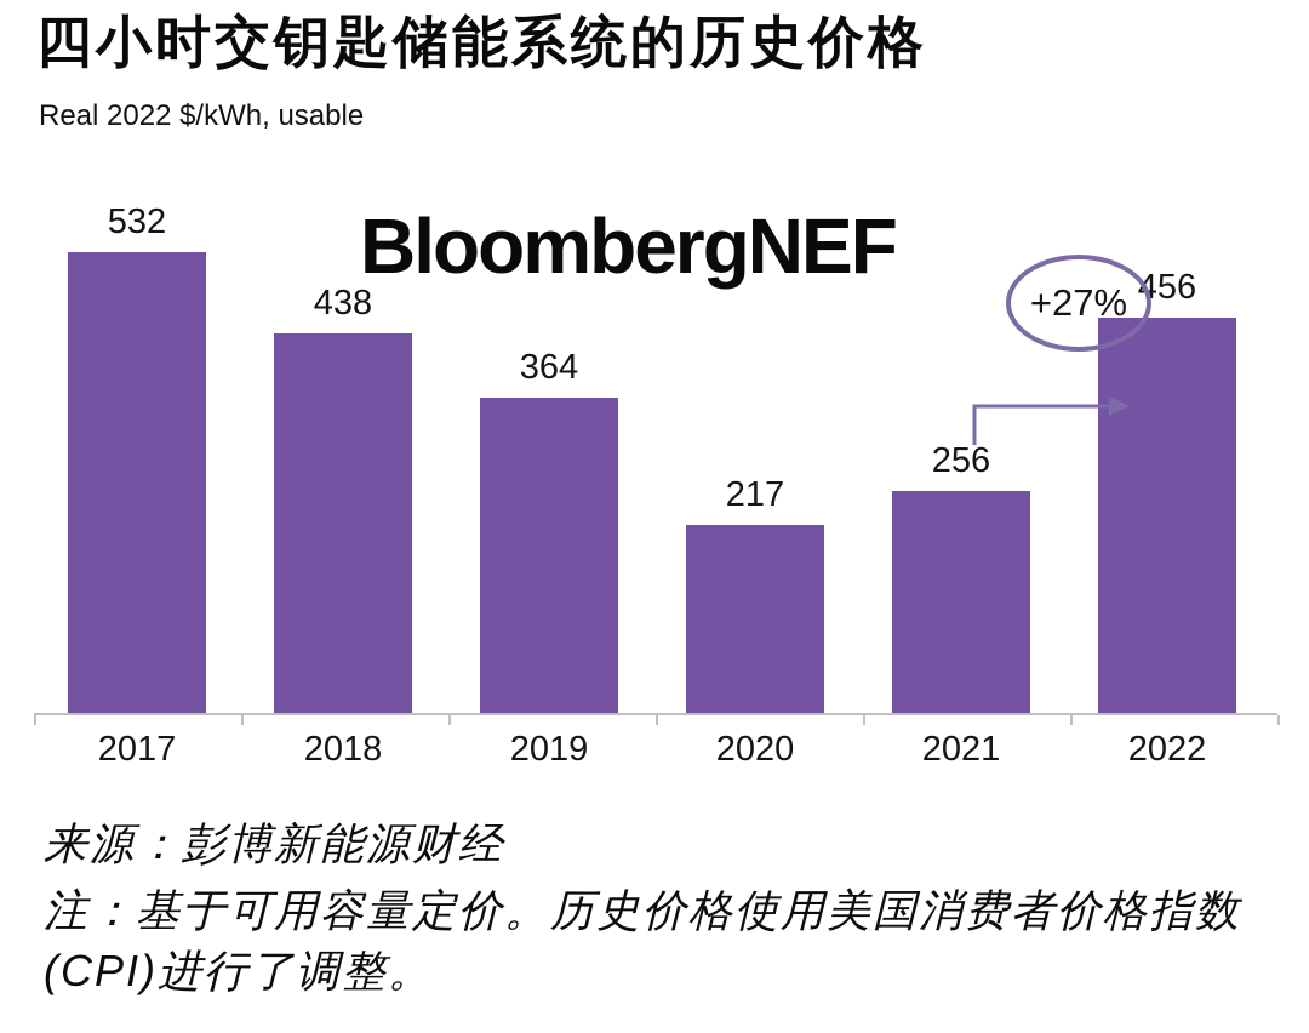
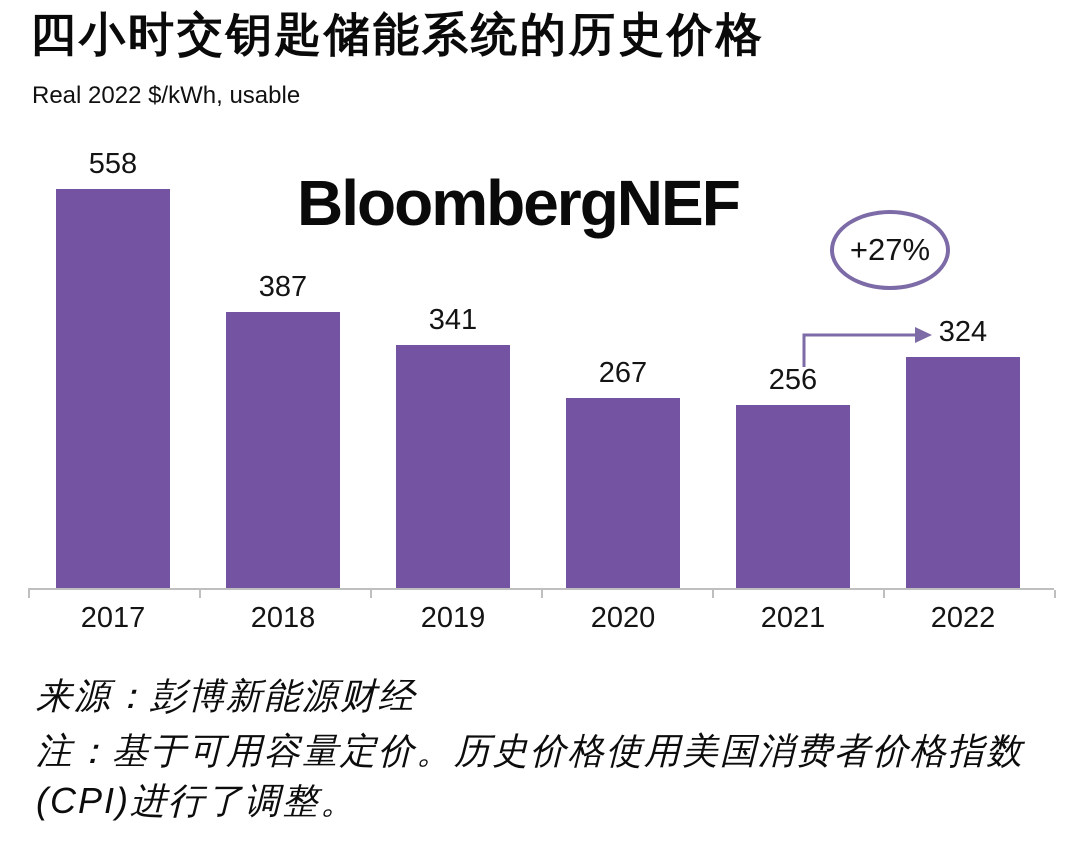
2017: 532 -> 558
2018: 438 -> 387
2019: 364 -> 341
2020: 217 -> 267
2022: 456 -> 324
